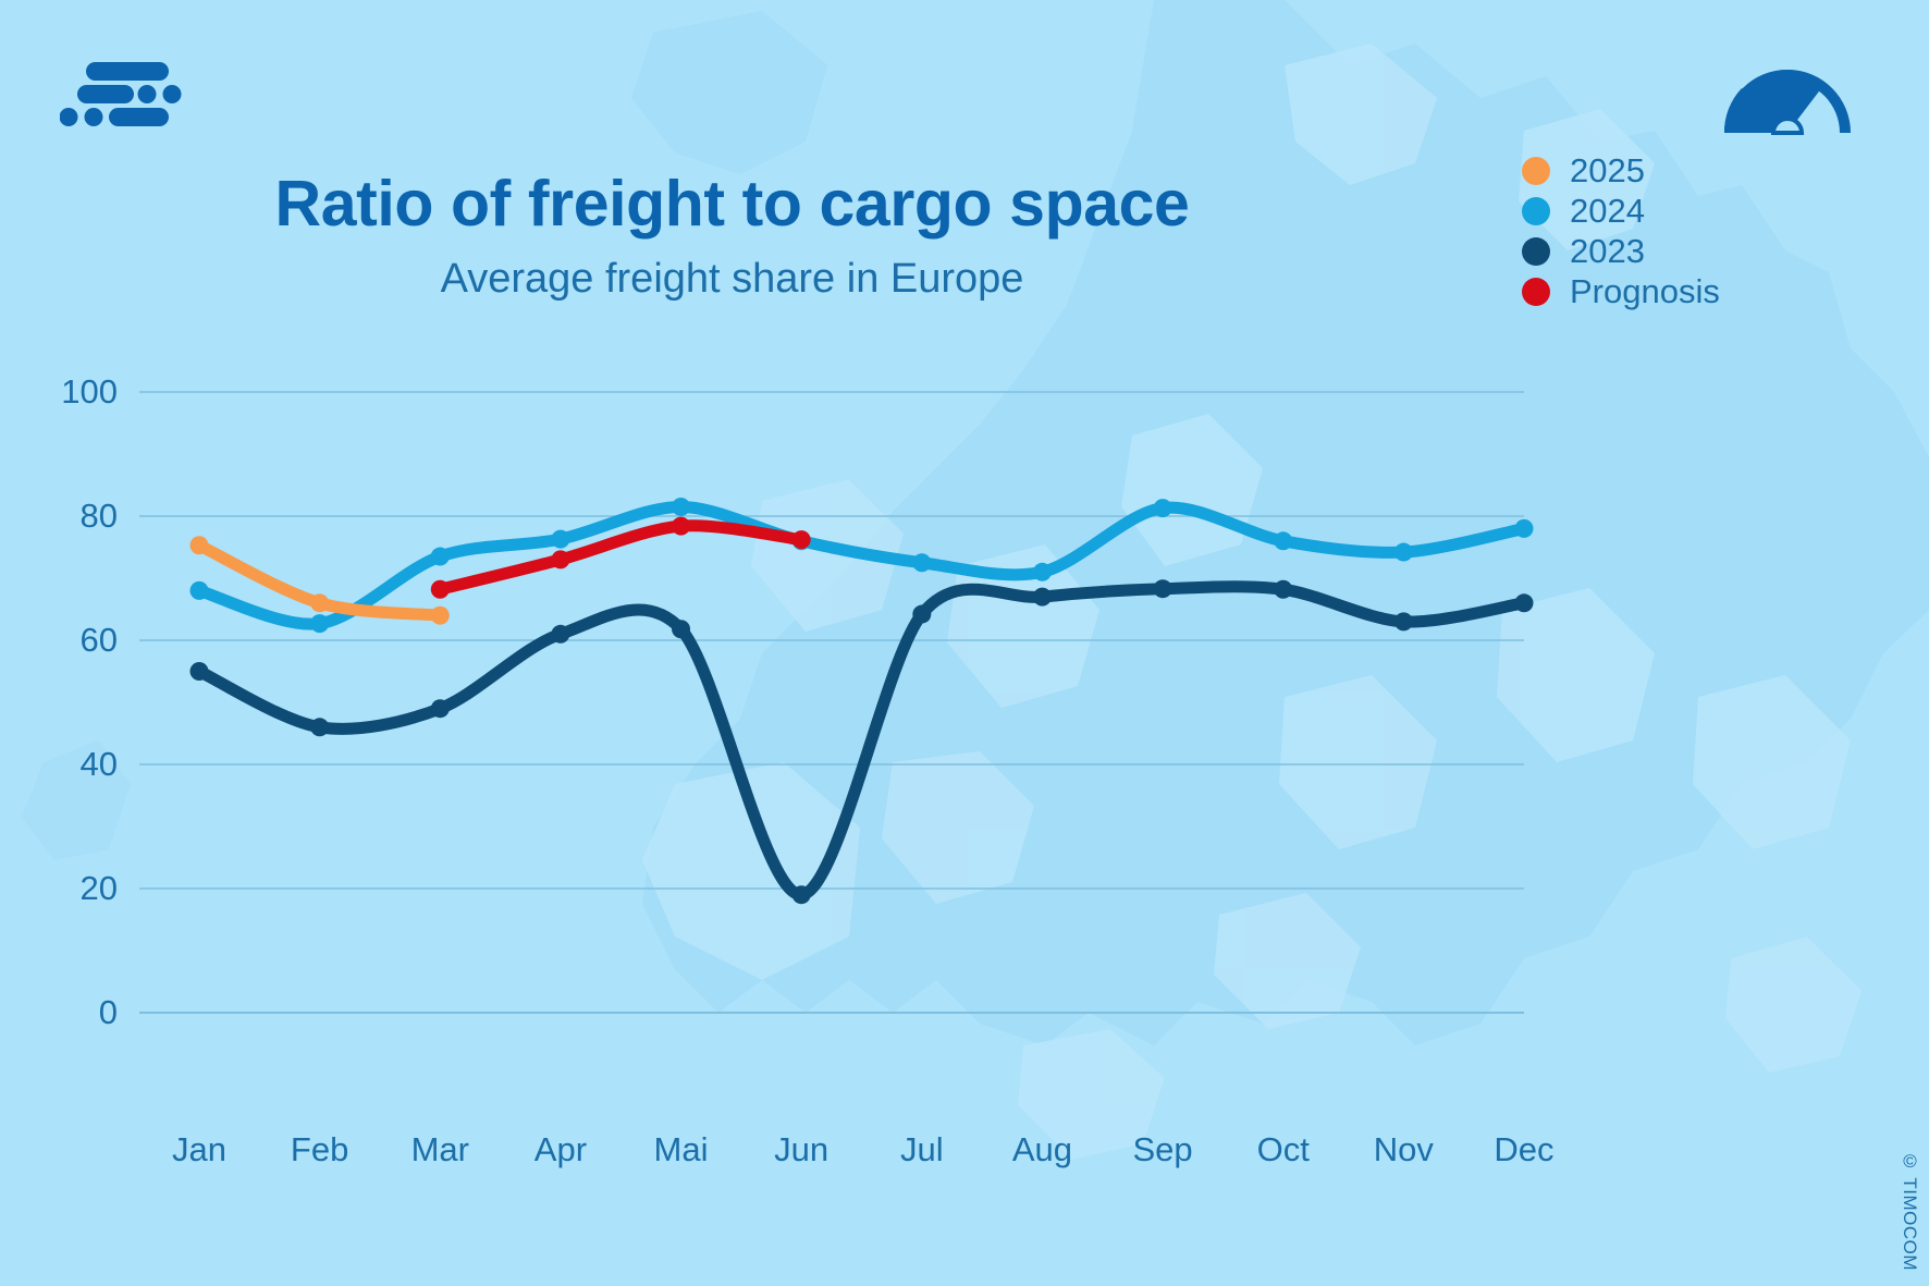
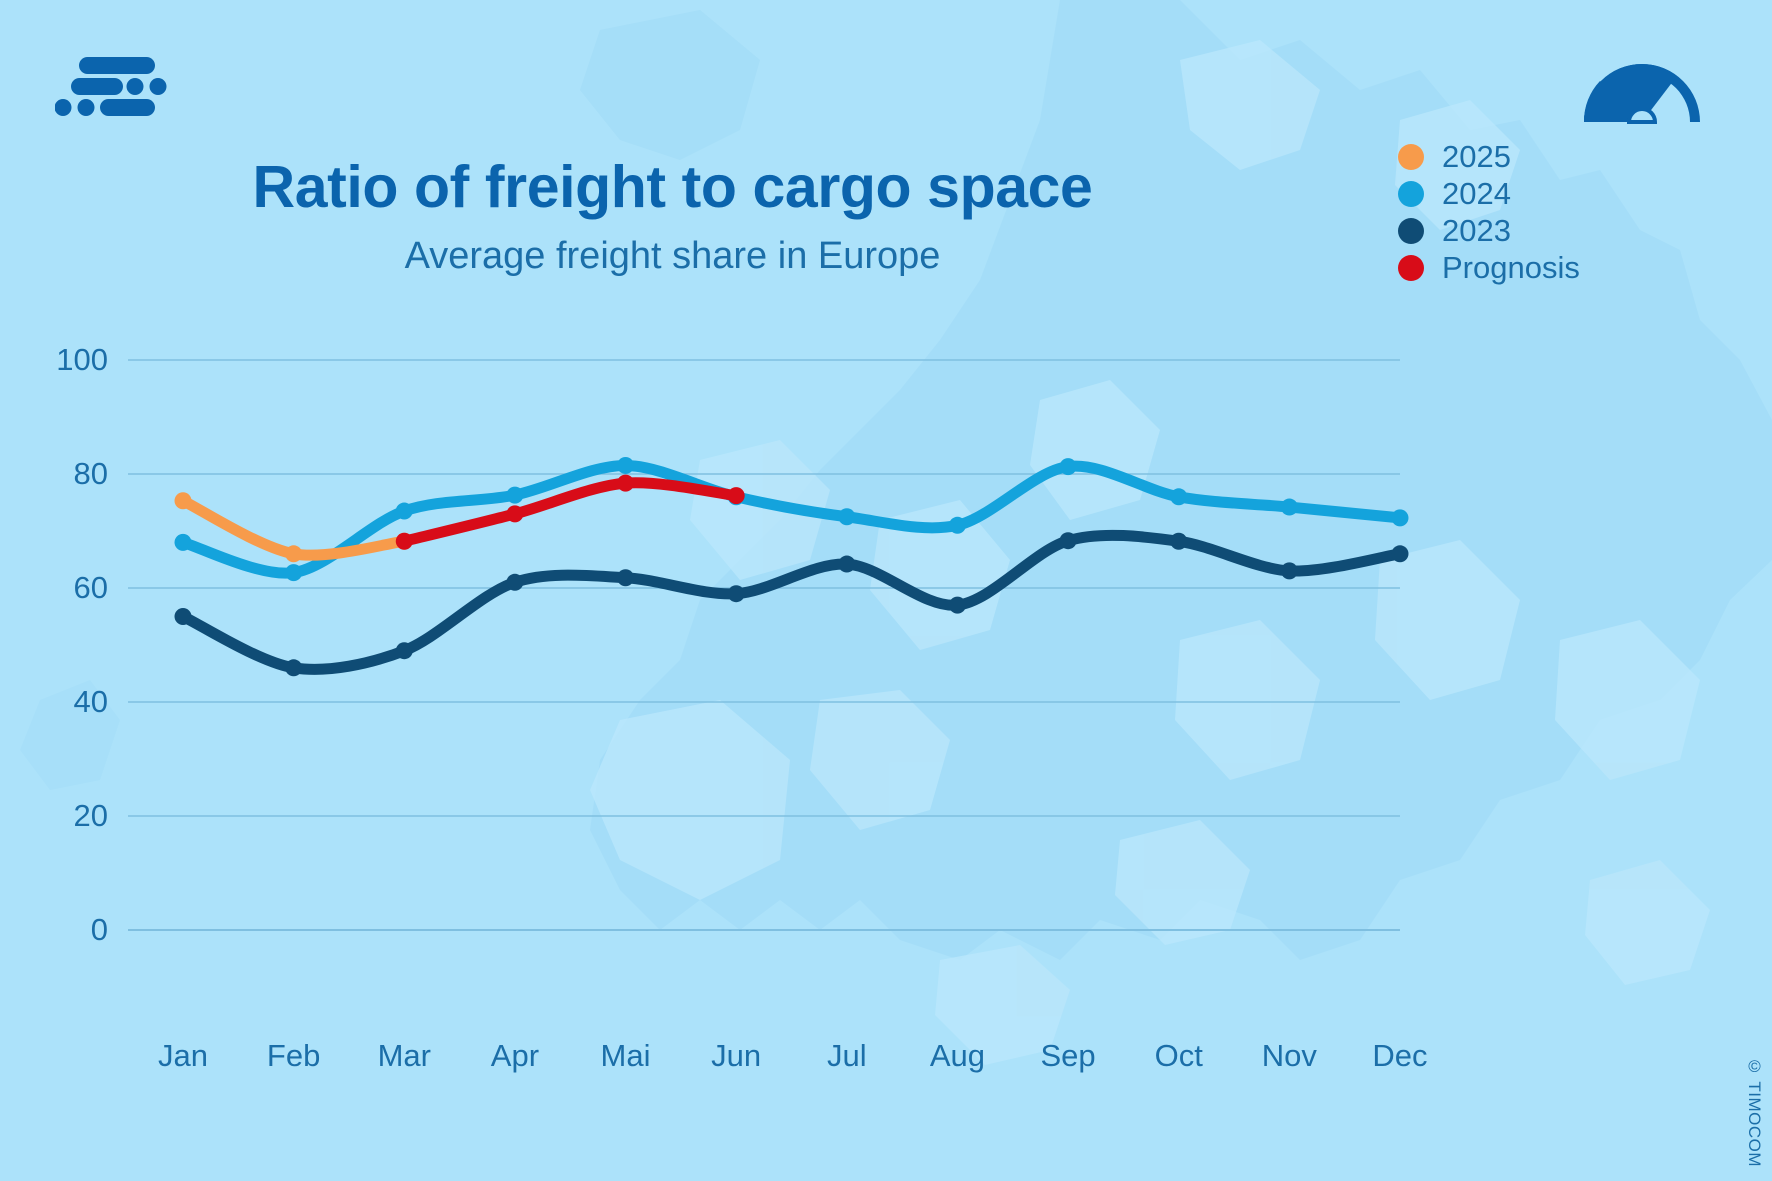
2025/Mar: 64 -> 68
2023/Jun: 19 -> 59
2023/Aug: 67 -> 57
2024/Dec: 78 -> 72
